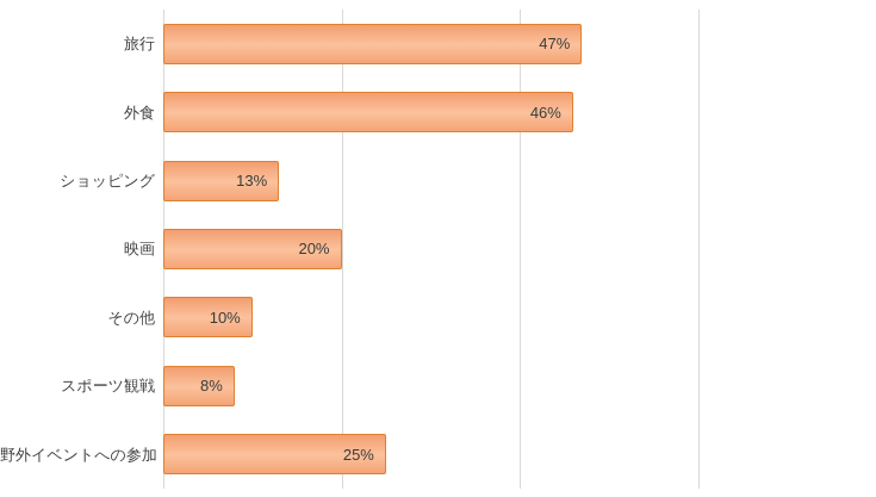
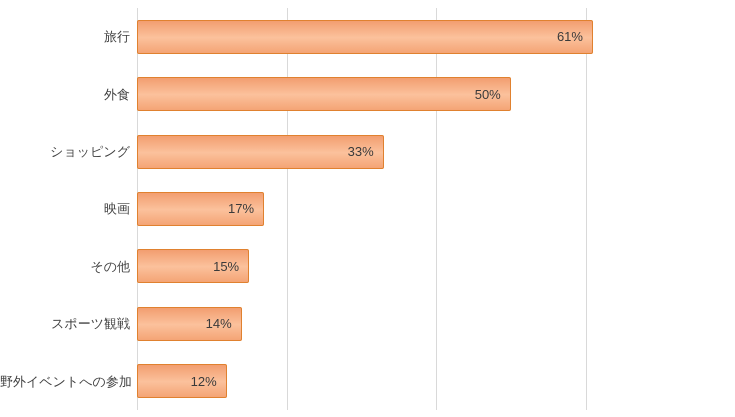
旅行: 47% -> 61%
外食: 46% -> 50%
ショッピング: 13% -> 33%
映画: 20% -> 17%
その他: 10% -> 15%
スポーツ観戦: 8% -> 14%
野外イベントへの参加: 25% -> 12%
